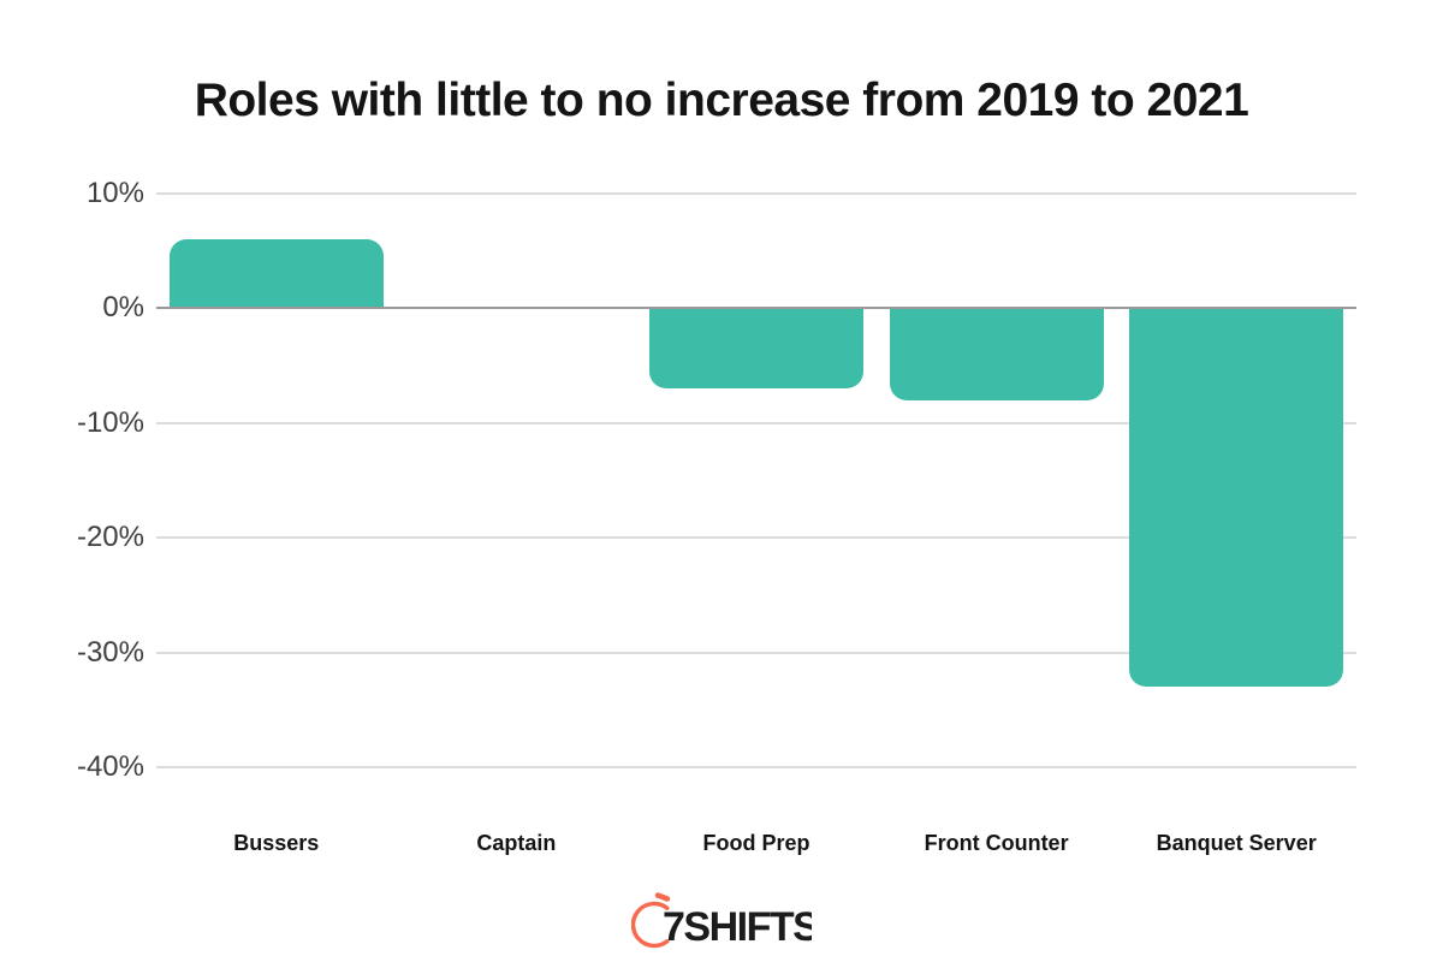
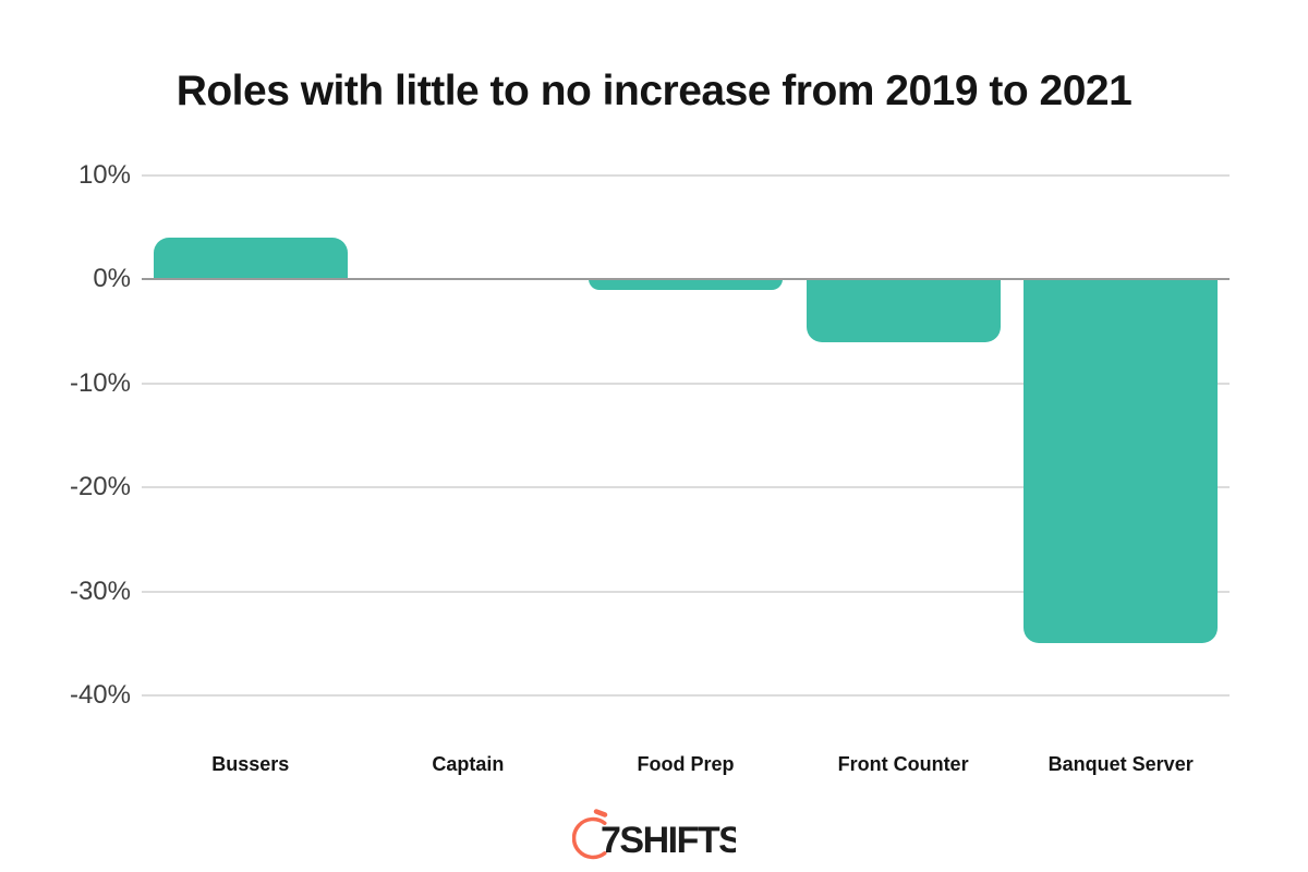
Bussers: 6% -> 4%
Food Prep: -7% -> -1%
Front Counter: -8% -> -6%
Banquet Server: -33% -> -35%
